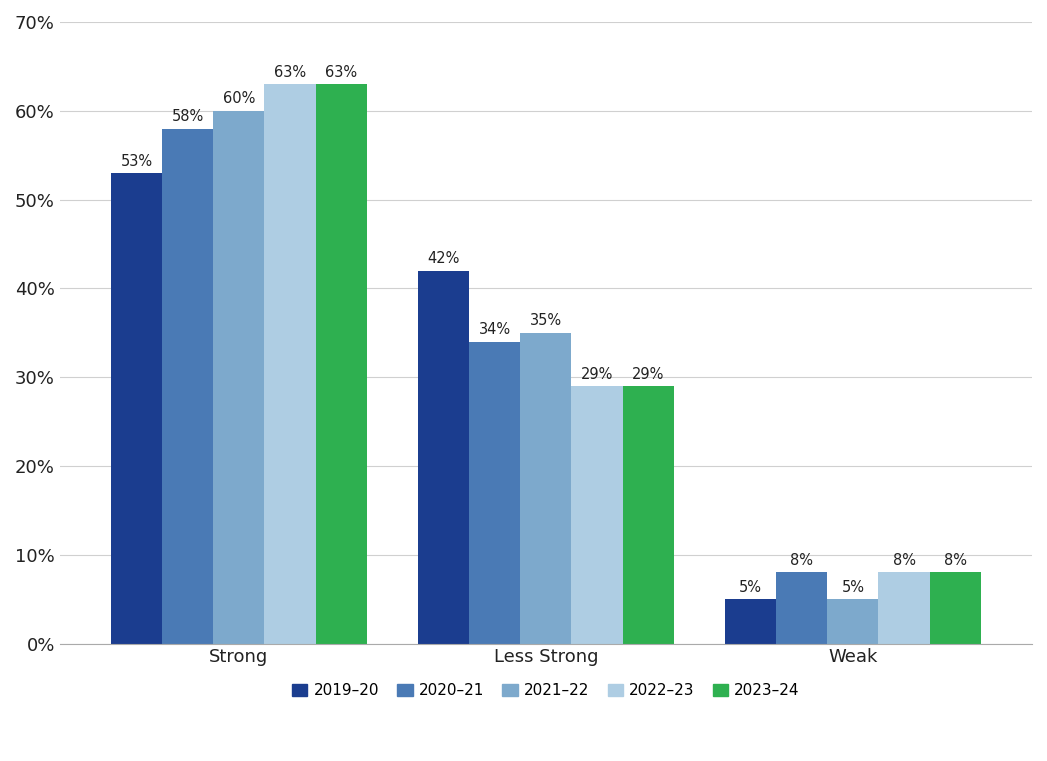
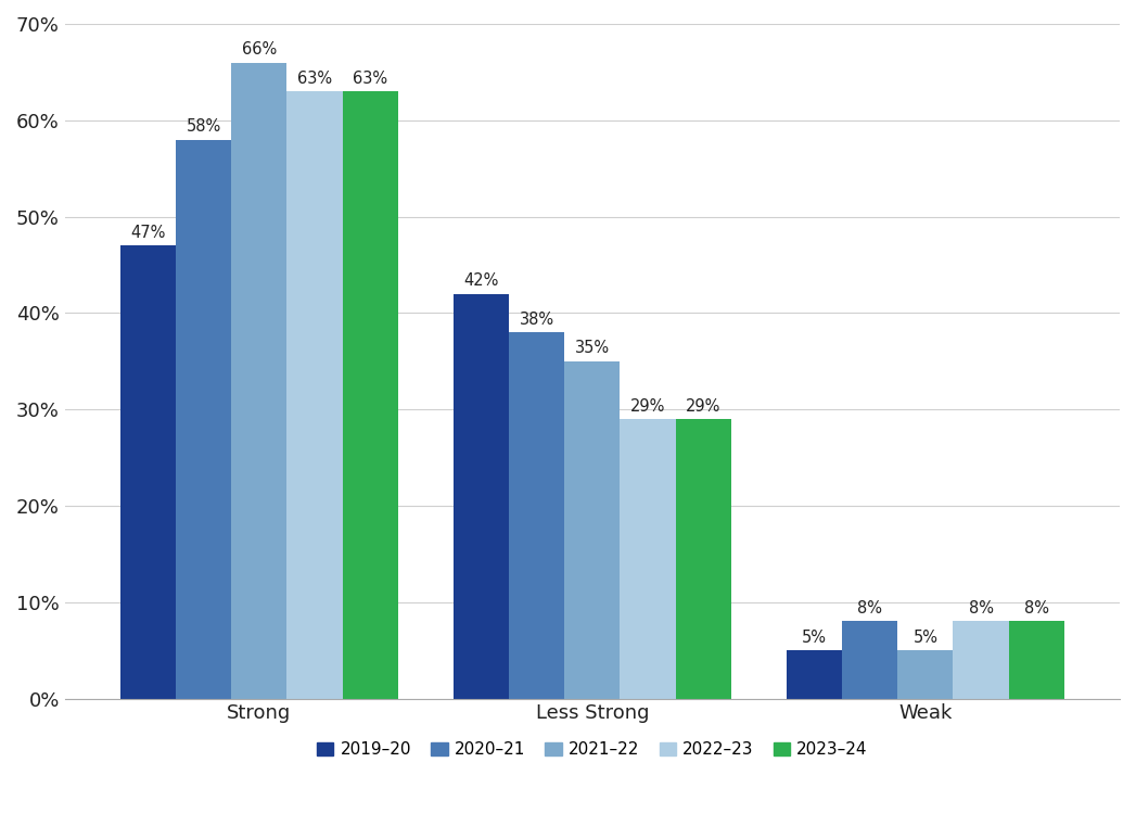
2019–20/Strong: 53% -> 47%
2021–22/Strong: 60% -> 66%
2020–21/Less Strong: 34% -> 38%
